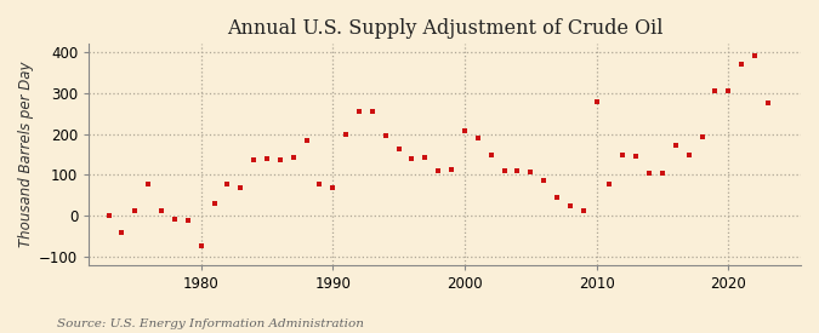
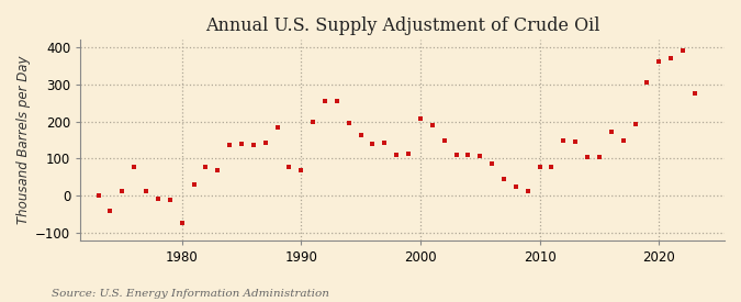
2010: 280 -> 78
2020: 305 -> 361
